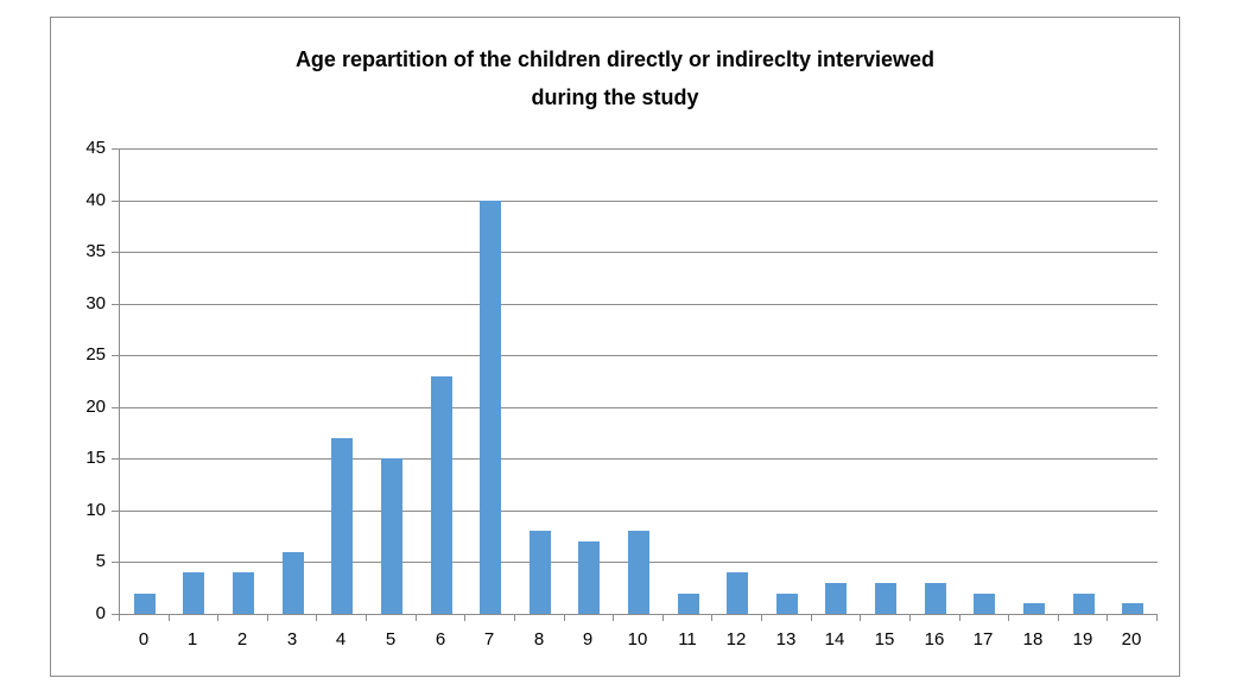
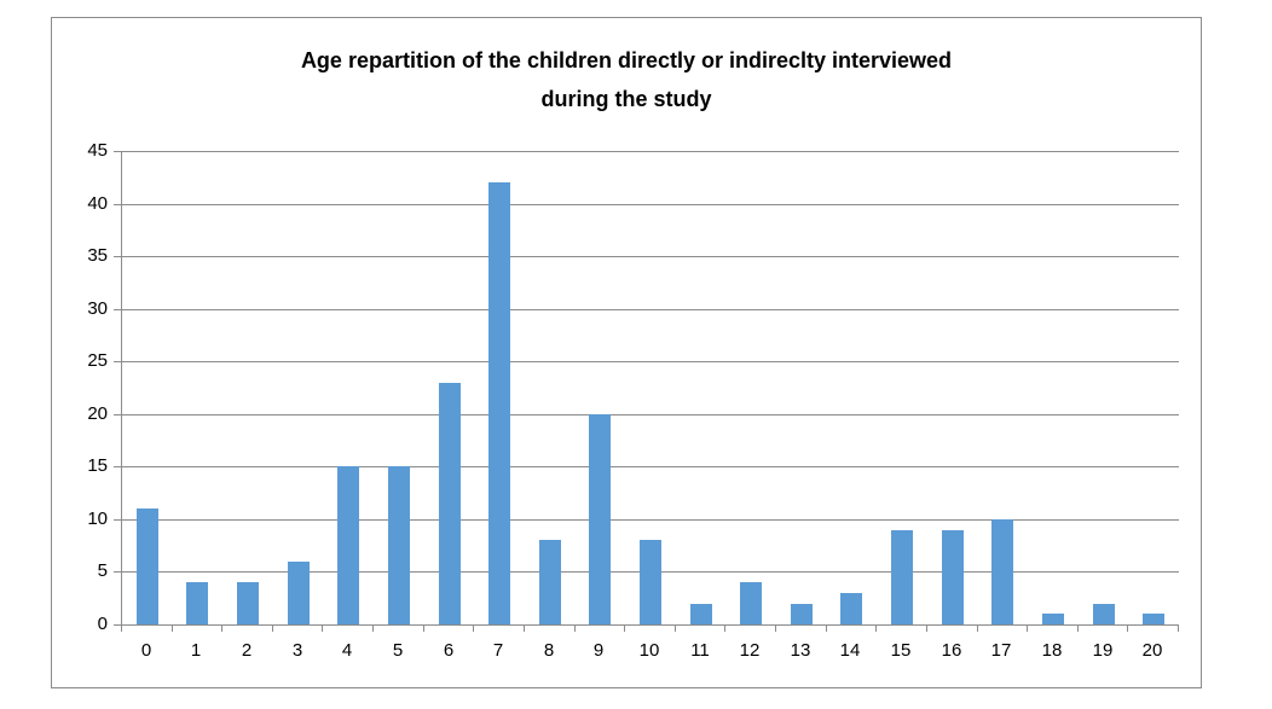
0: 2 -> 11
4: 17 -> 15
7: 40 -> 42
9: 7 -> 20
15: 3 -> 9
16: 3 -> 9
17: 2 -> 10
